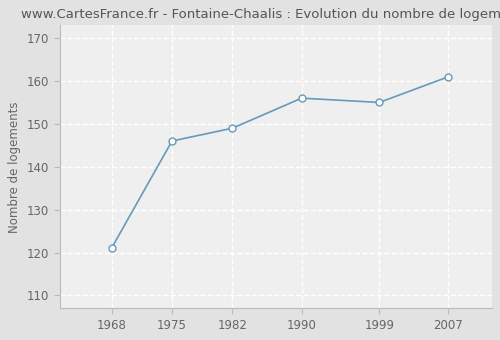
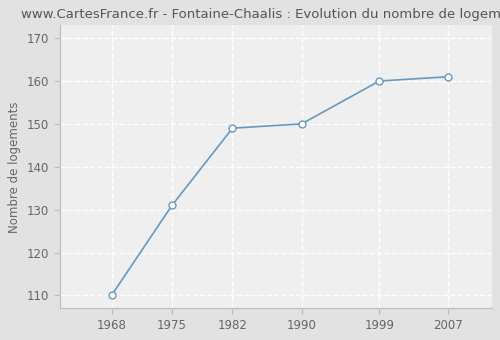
1968: 121 -> 110
1975: 146 -> 131
1990: 156 -> 150
1999: 155 -> 160
